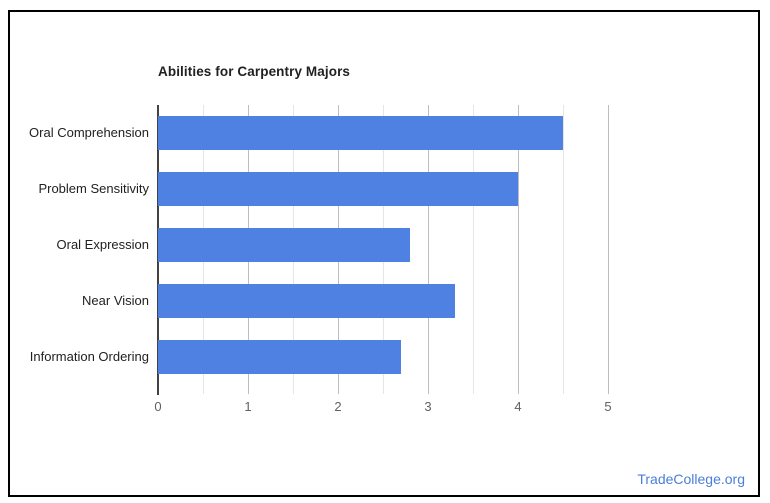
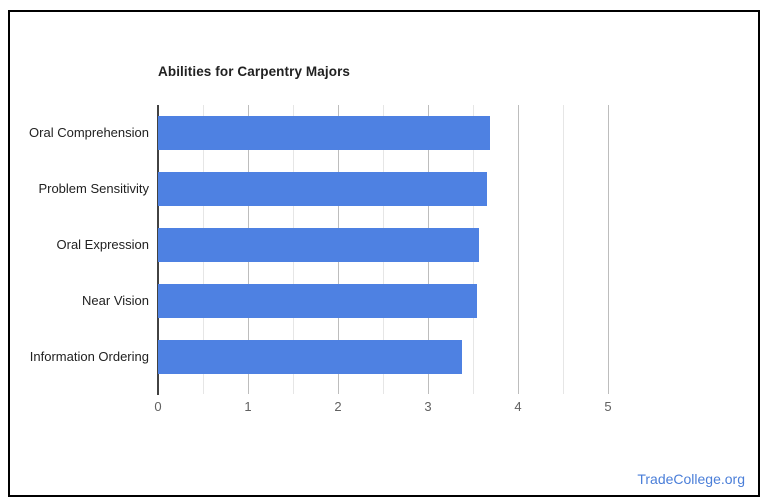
Oral Comprehension: 4.5 -> 3.7
Problem Sensitivity: 4.0 -> 3.7
Oral Expression: 2.8 -> 3.6
Near Vision: 3.3 -> 3.5
Information Ordering: 2.7 -> 3.4
